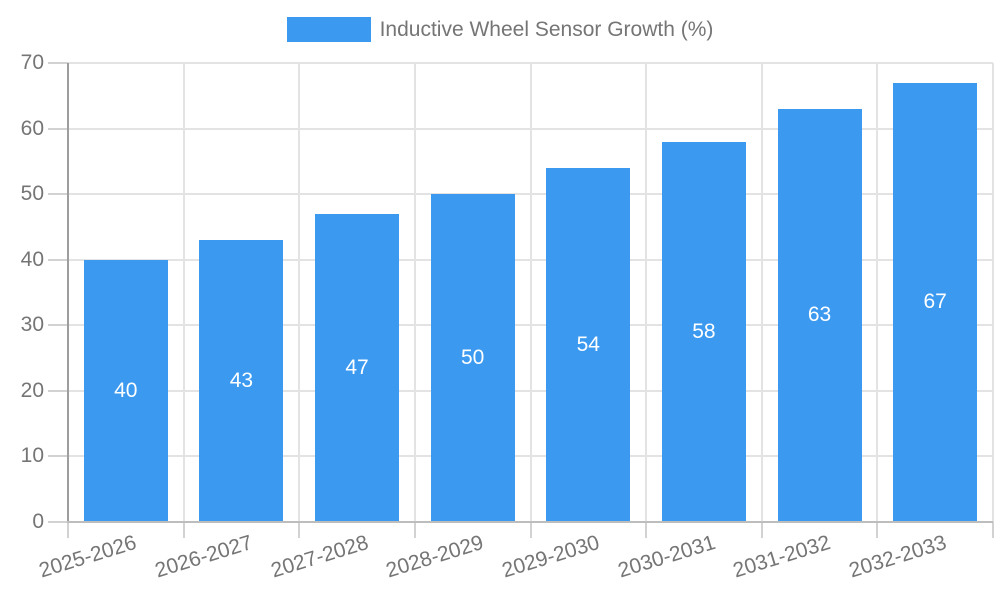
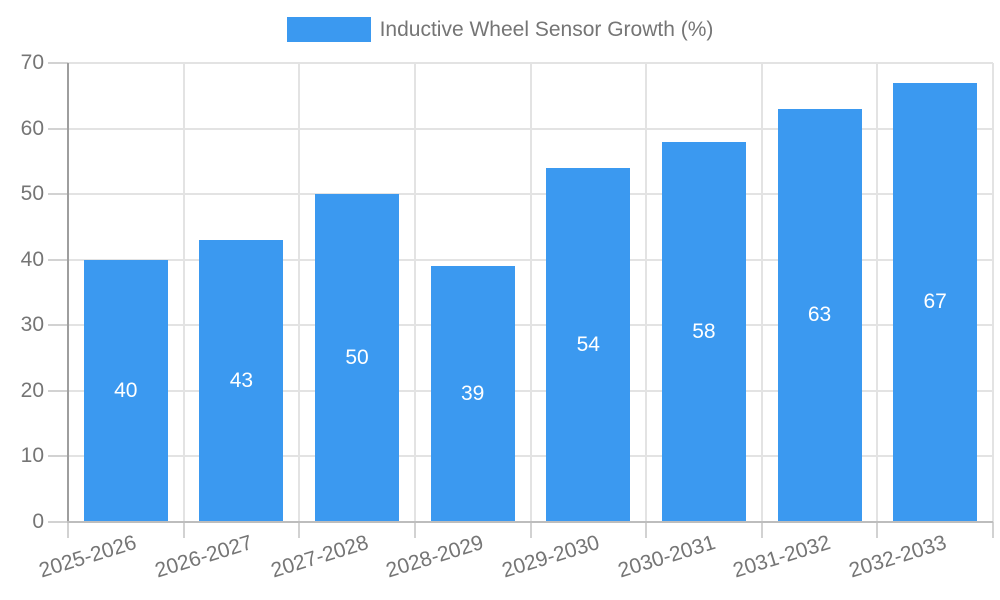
2027-2028: 47 -> 50
2028-2029: 50 -> 39
